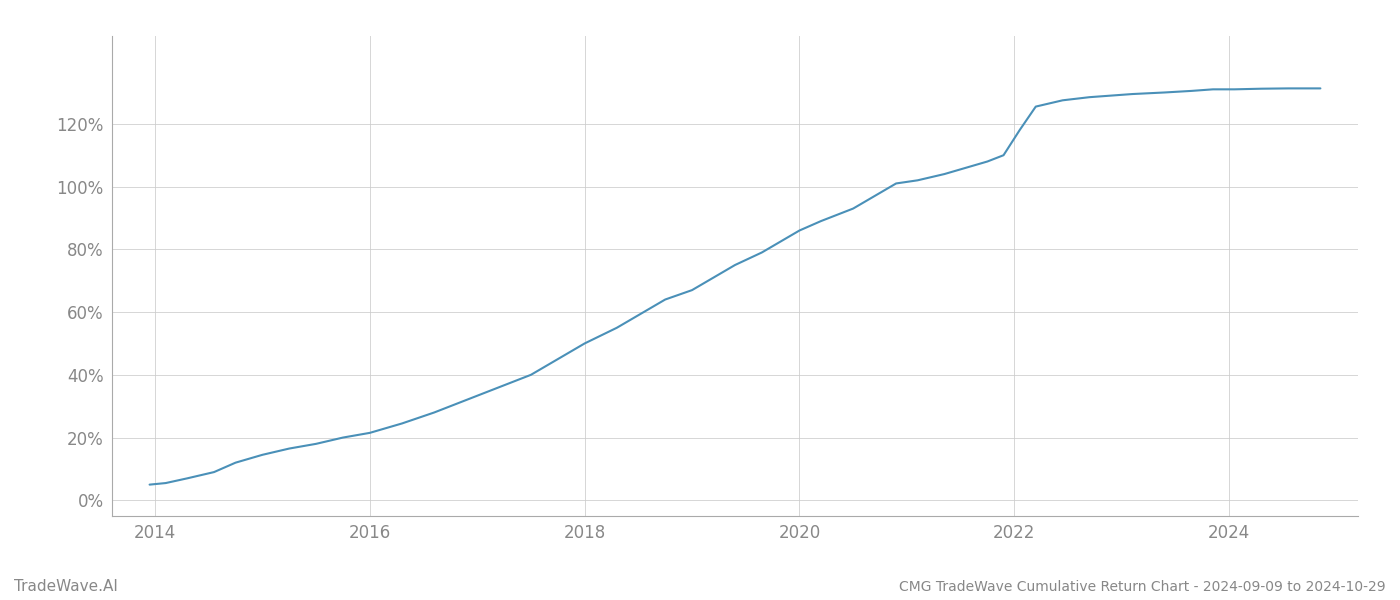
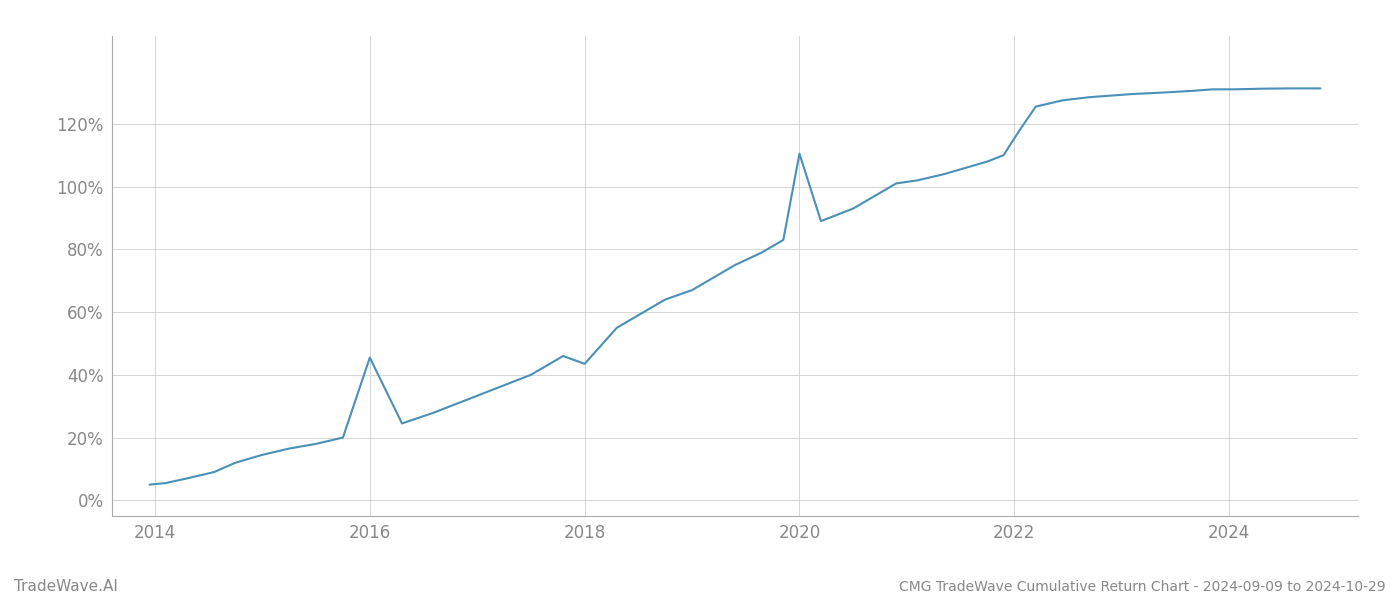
2016: 21.5% -> 45.5%
2018: 50.0% -> 43.5%
2020: 86.0% -> 110.5%
